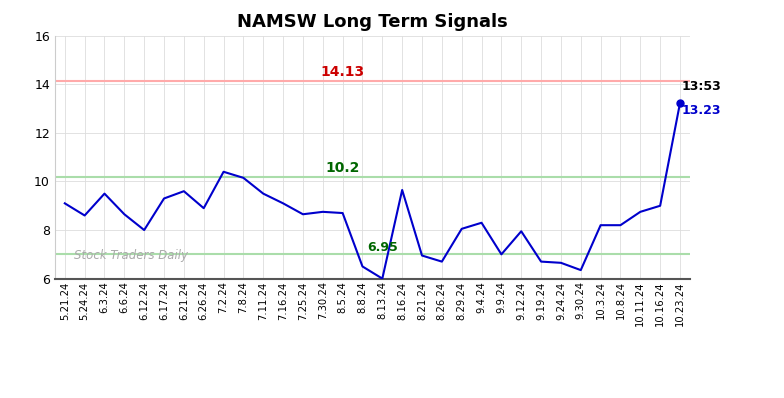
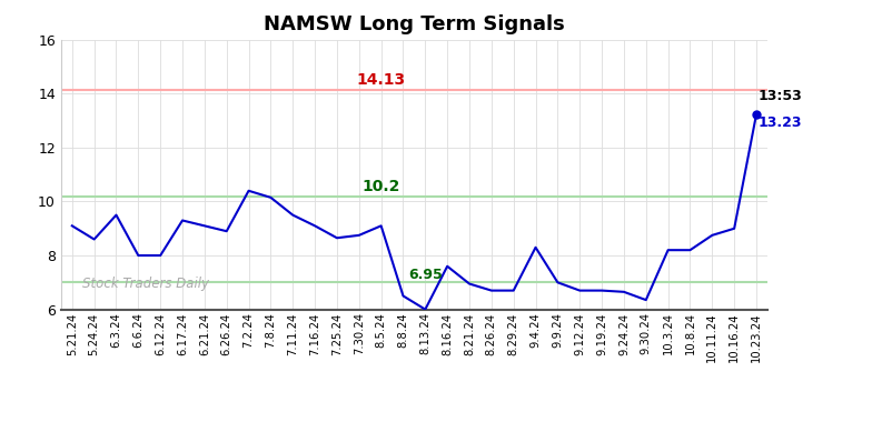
6.6.24: 8.65 -> 8.00
6.21.24: 9.60 -> 9.10
8.5.24: 8.70 -> 9.10
8.16.24: 9.65 -> 7.60
8.29.24: 8.05 -> 6.70
9.12.24: 7.95 -> 6.70
